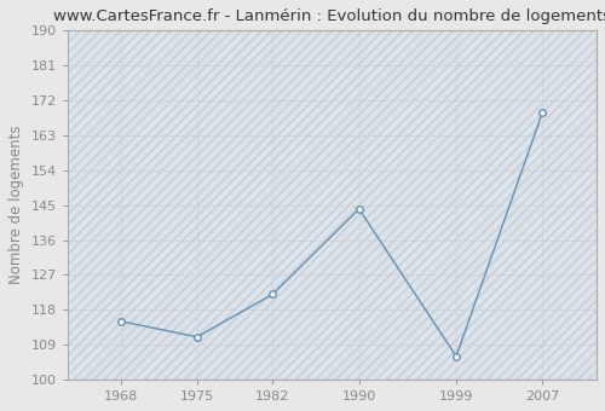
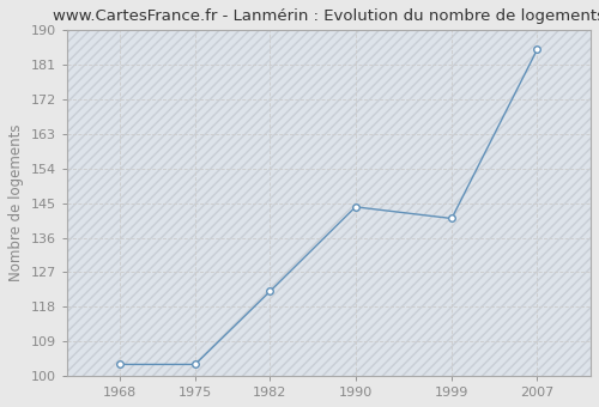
1968: 115 -> 103
1975: 111 -> 103
1999: 106 -> 141
2007: 169 -> 185
